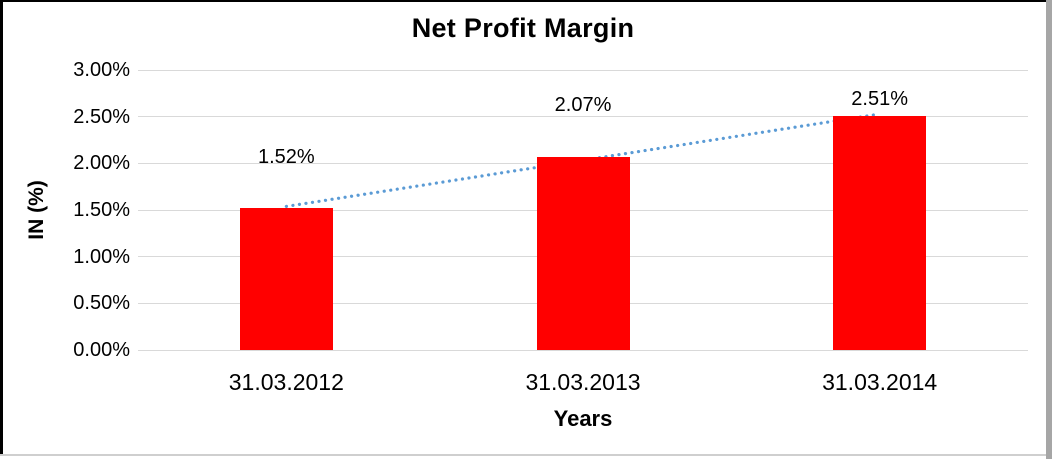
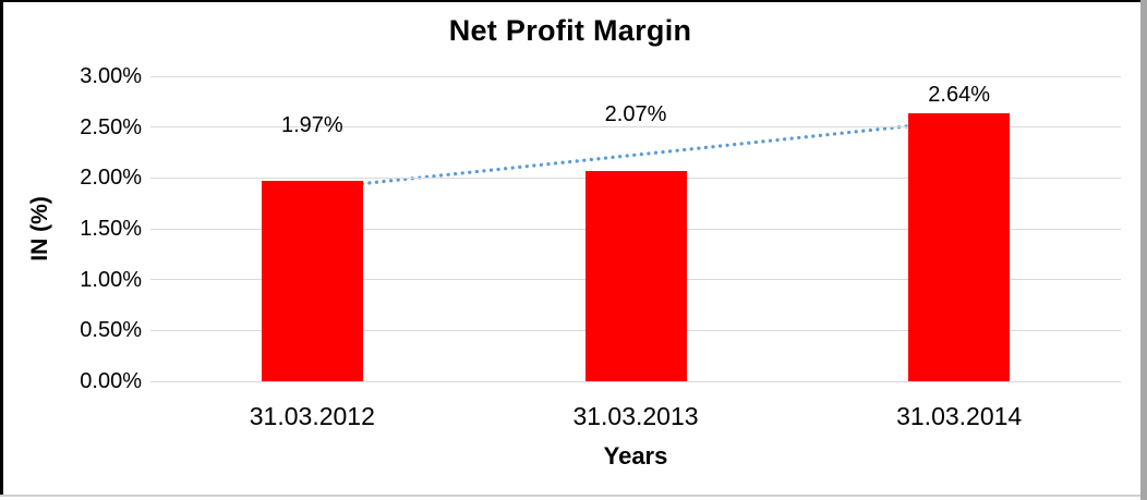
31.03.2012: 1.52% -> 1.97%
31.03.2014: 2.51% -> 2.64%
